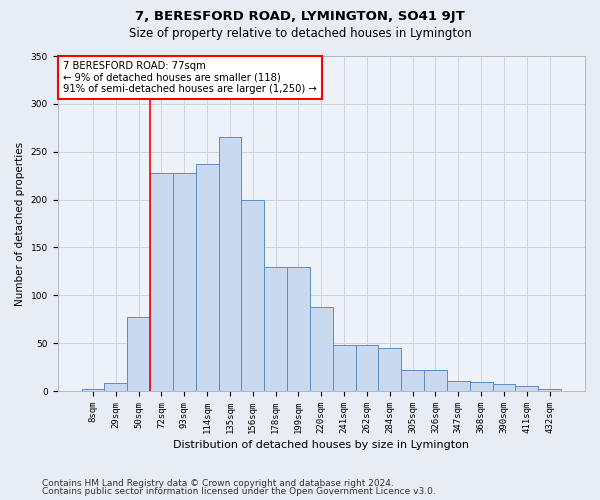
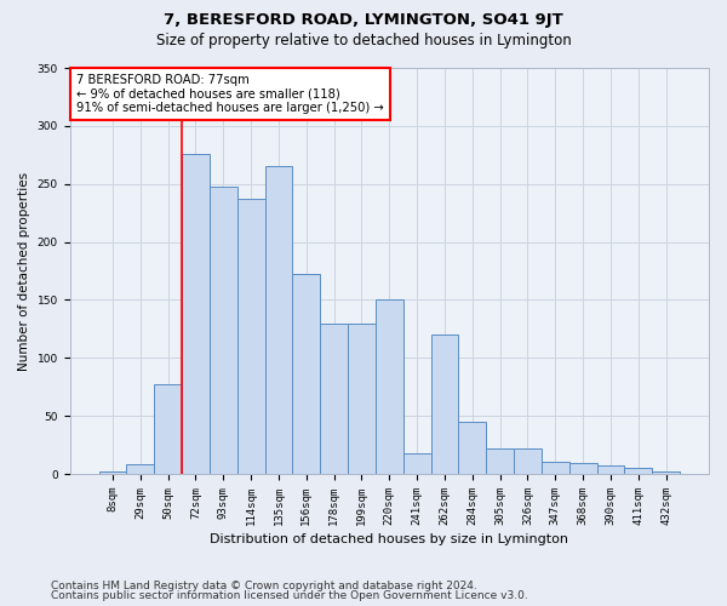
72sqm: 228 -> 276
93sqm: 228 -> 248
156sqm: 200 -> 172
220sqm: 88 -> 150
241sqm: 48 -> 18
262sqm: 48 -> 120
